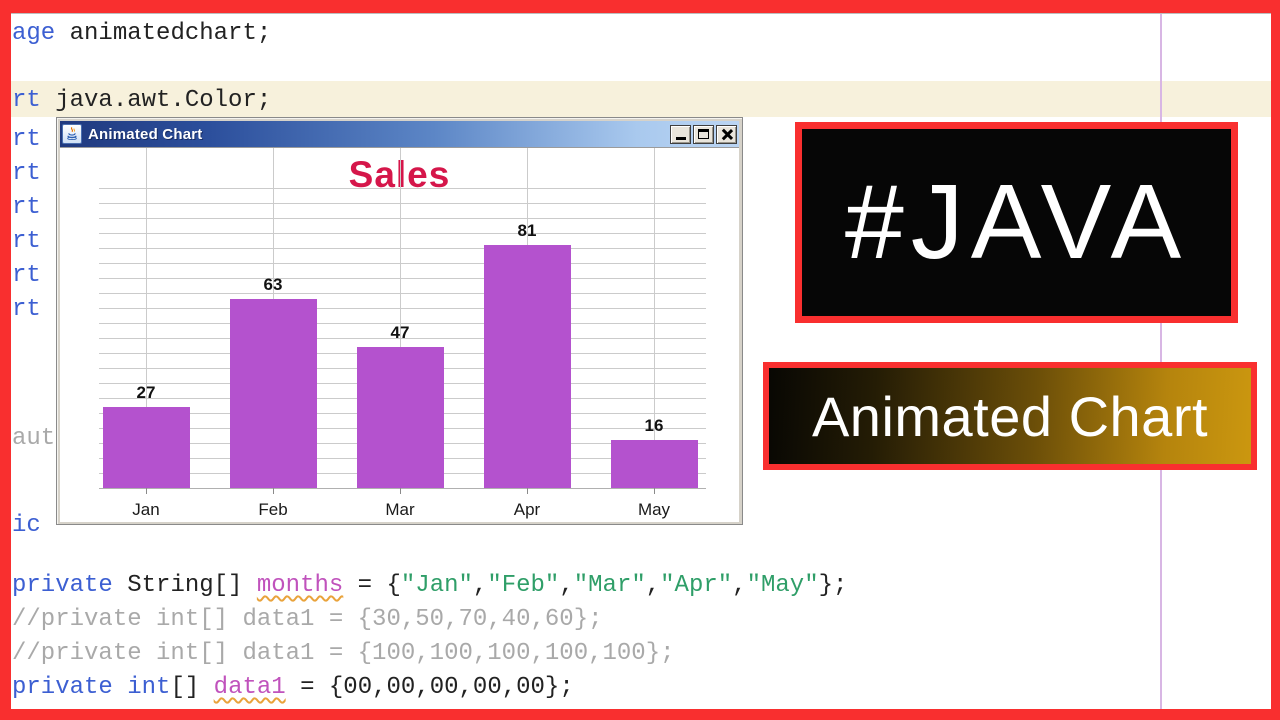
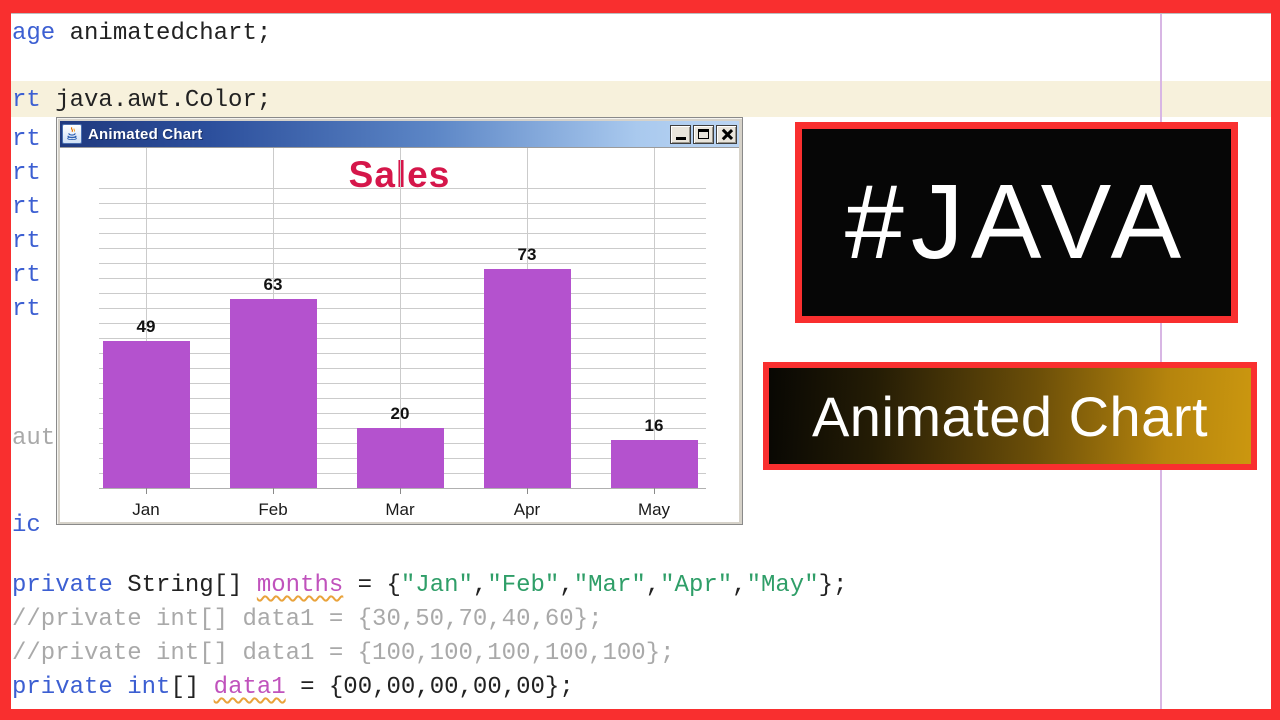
Jan: 27 -> 49
Mar: 47 -> 20
Apr: 81 -> 73
